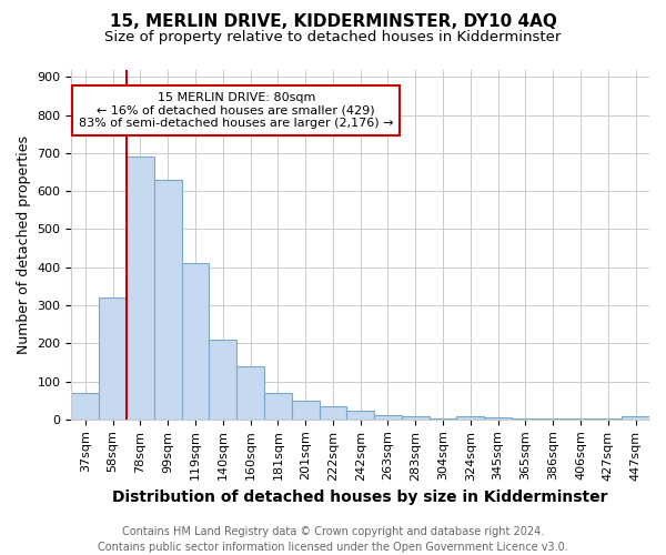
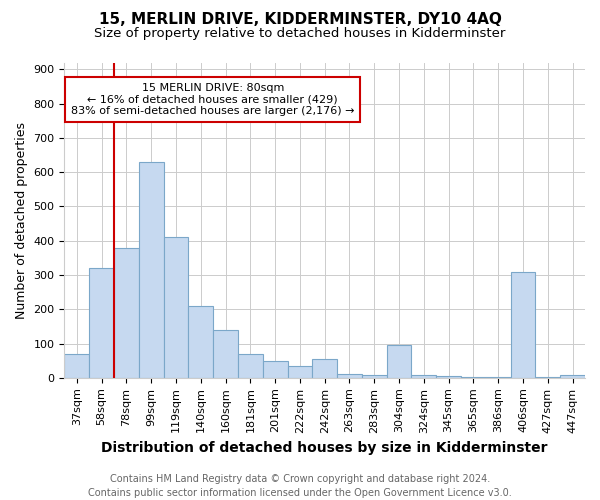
78sqm: 690 -> 380
242sqm: 22 -> 55
304sqm: 3 -> 95
406sqm: 1 -> 310
